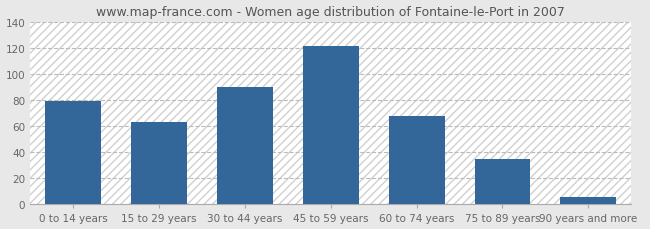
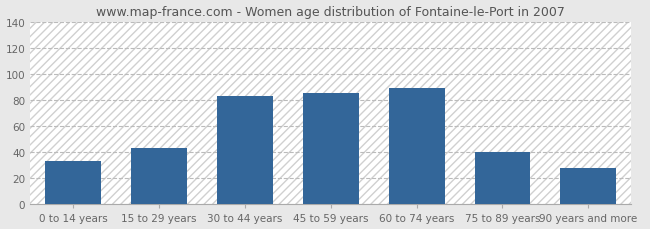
0 to 14 years: 79 -> 33
15 to 29 years: 63 -> 43
30 to 44 years: 90 -> 83
45 to 59 years: 121 -> 85
60 to 74 years: 68 -> 89
75 to 89 years: 35 -> 40
90 years and more: 6 -> 28
